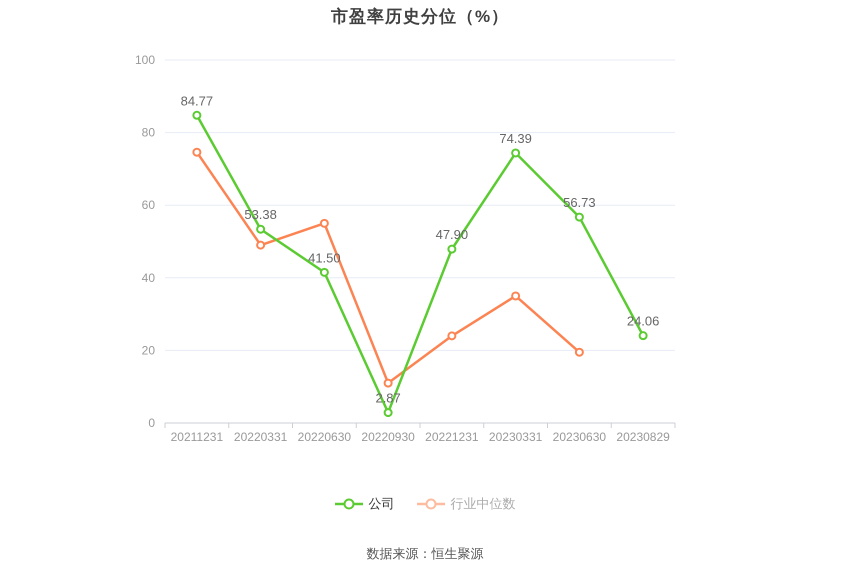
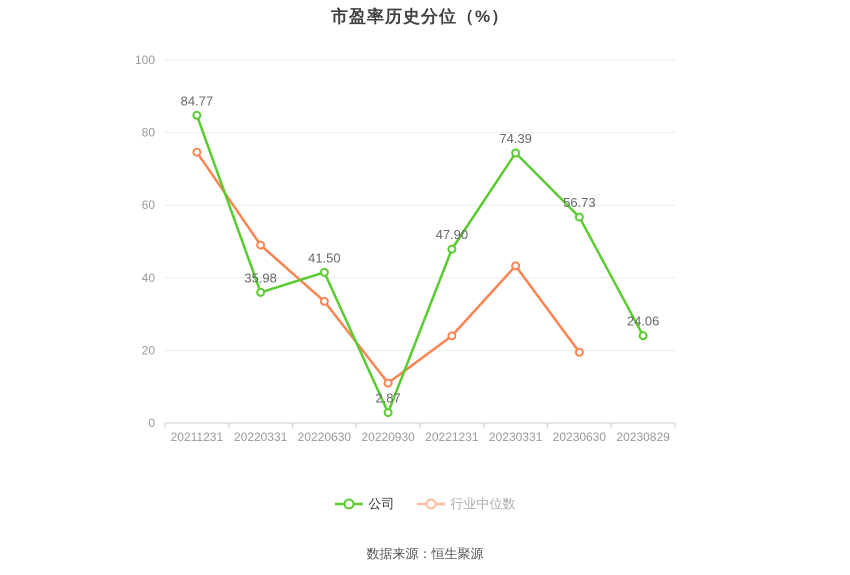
公司/20220331: 53.38 -> 35.98
行业中位数/20220630: 55 -> 34
行业中位数/20230331: 35 -> 43
